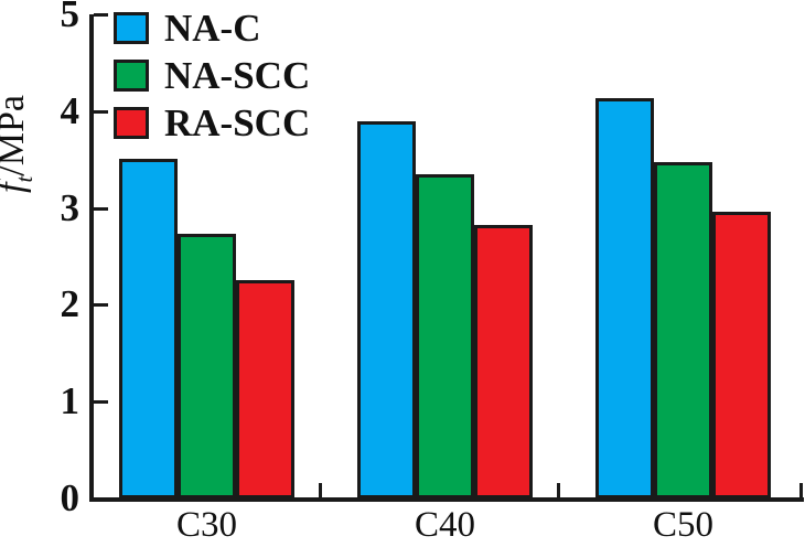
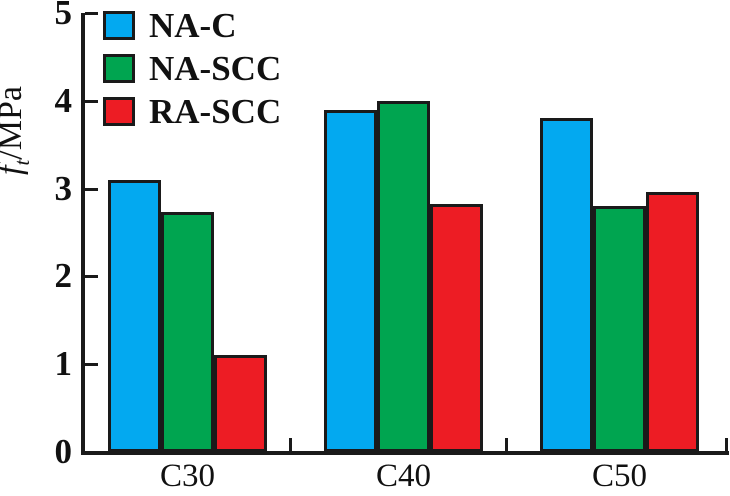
NA-C/C30: 3.5 -> 3.1
RA-SCC/C30: 2.3 -> 1.1
NA-SCC/C40: 3.4 -> 4.0
NA-C/C50: 4.1 -> 3.8
NA-SCC/C50: 3.5 -> 2.8
